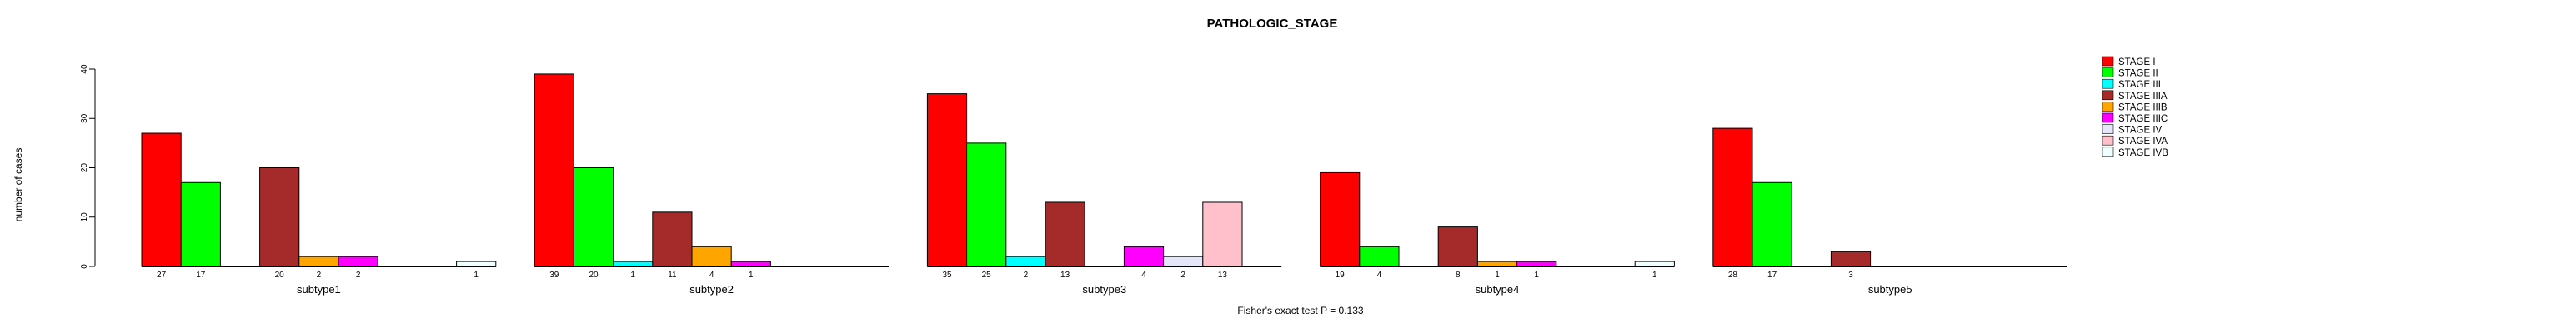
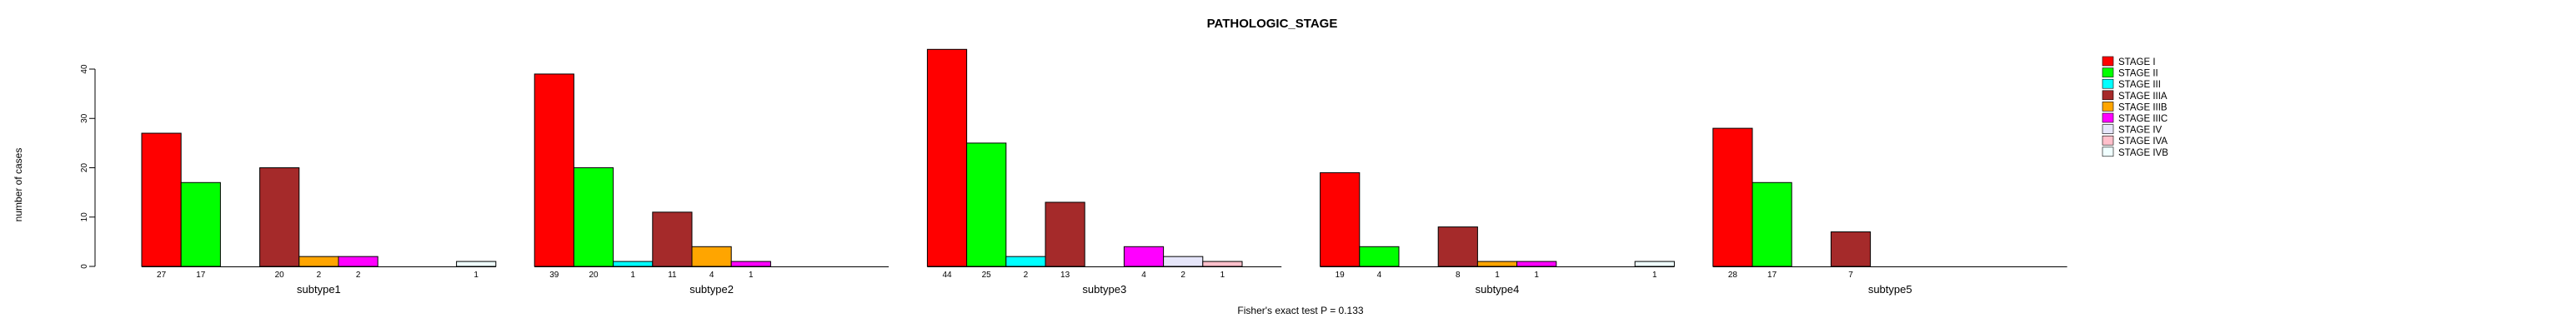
STAGE I/subtype3: 35 -> 44
STAGE IVA/subtype3: 13 -> 1
STAGE IIIA/subtype5: 3 -> 7
